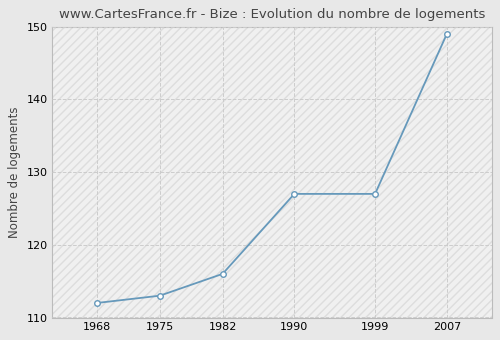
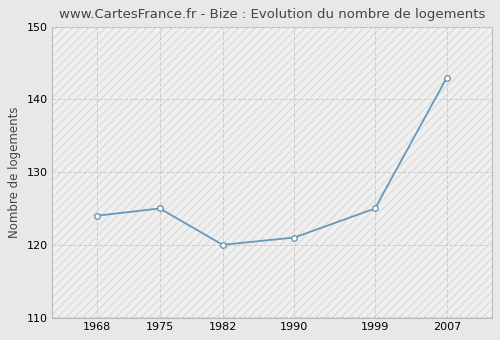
1968: 112 -> 124
1975: 113 -> 125
1982: 116 -> 120
1990: 127 -> 121
1999: 127 -> 125
2007: 149 -> 143
